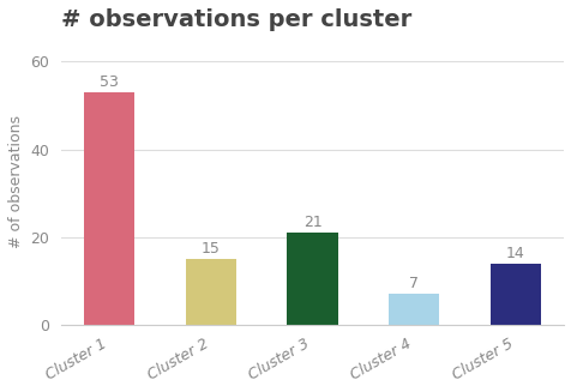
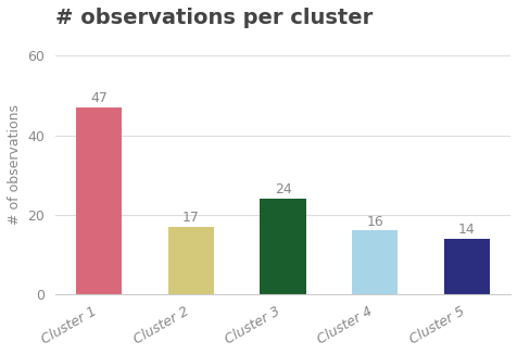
Cluster 1: 53 -> 47
Cluster 2: 15 -> 17
Cluster 3: 21 -> 24
Cluster 4: 7 -> 16
